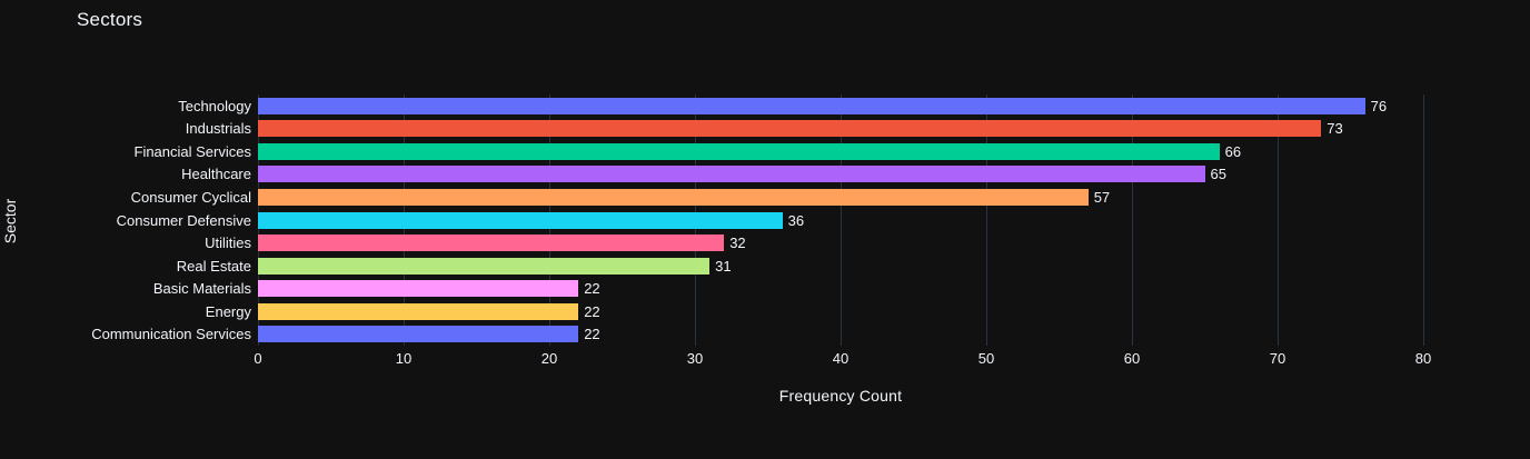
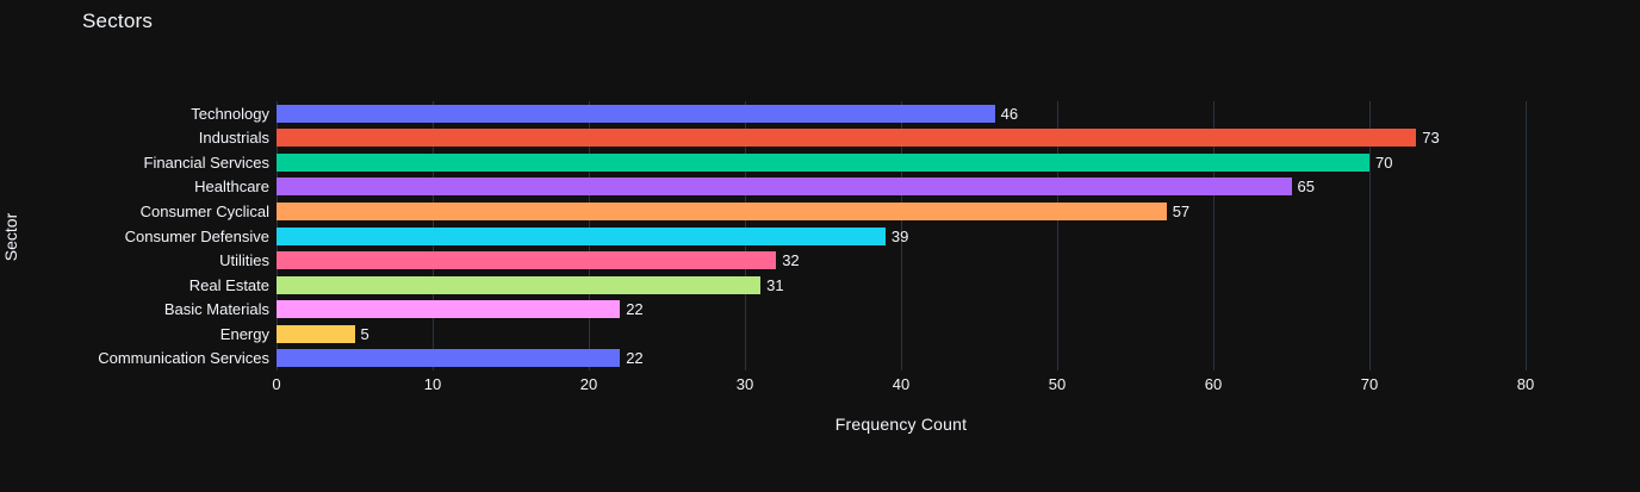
Technology: 76 -> 46
Financial Services: 66 -> 70
Consumer Defensive: 36 -> 39
Energy: 22 -> 5
